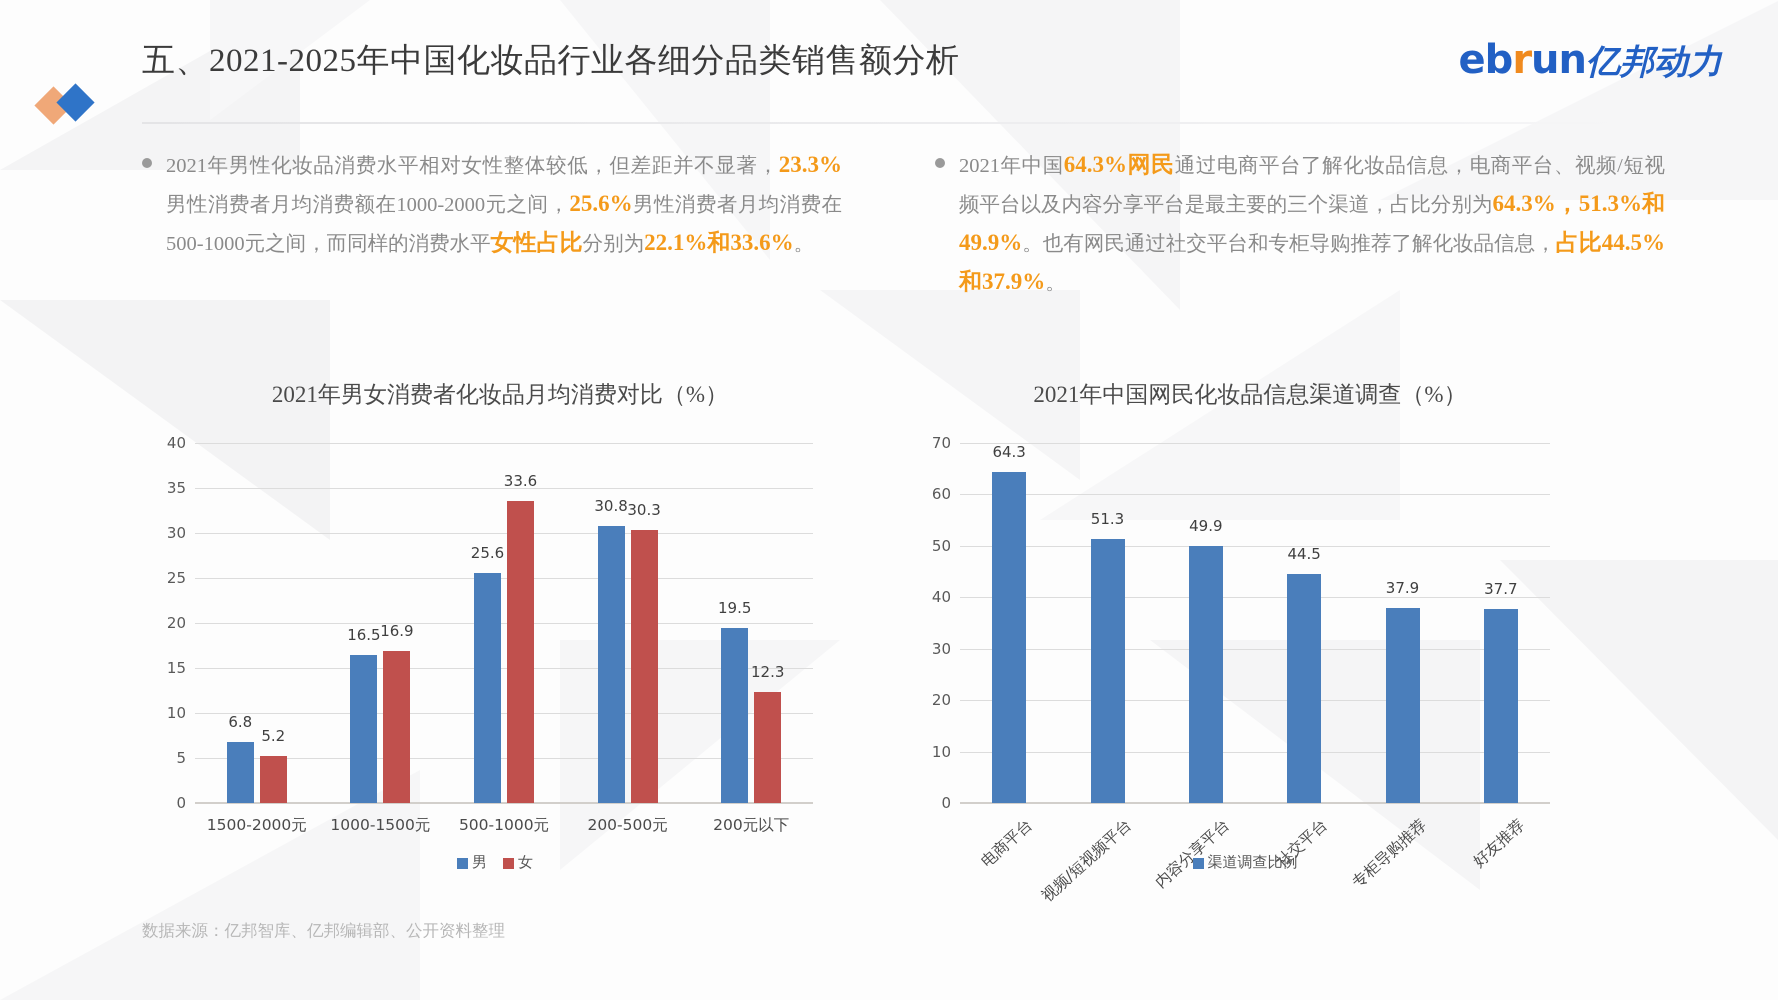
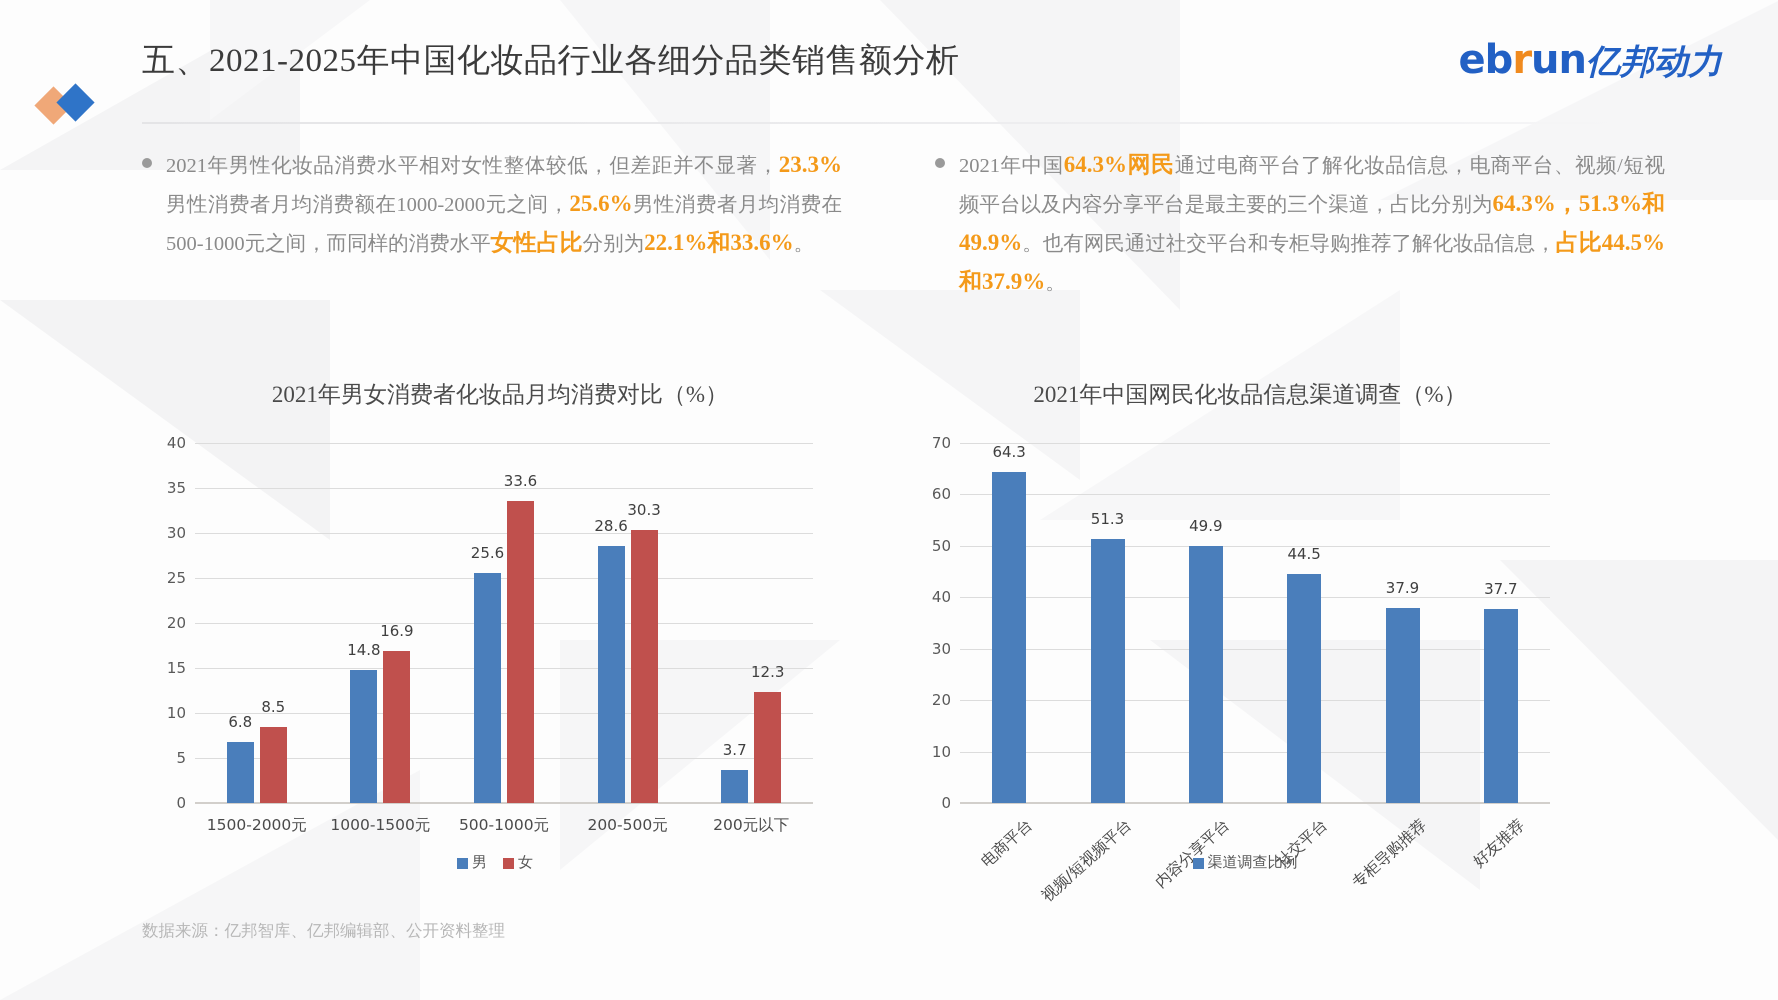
2021年男女消费者化妆品月均消费对比（%）/女/1500-2000元: 5.2 -> 8.5
2021年男女消费者化妆品月均消费对比（%）/男/1000-1500元: 16.5 -> 14.8
2021年男女消费者化妆品月均消费对比（%）/男/200-500元: 30.8 -> 28.6
2021年男女消费者化妆品月均消费对比（%）/男/200元以下: 19.5 -> 3.7
